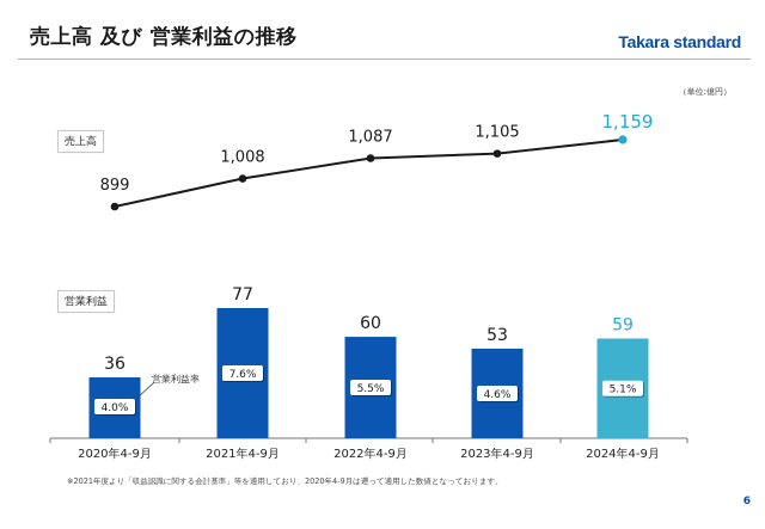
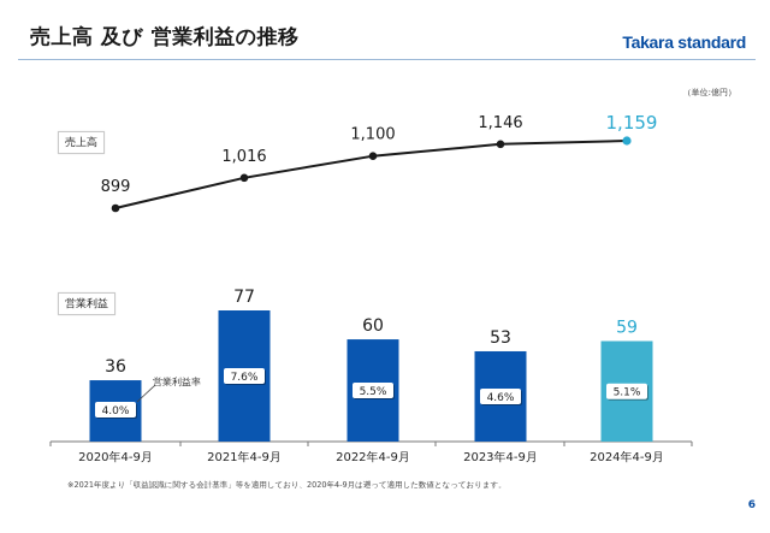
売上高/2021年4-9月: 1,008 -> 1,016
売上高/2022年4-9月: 1,087 -> 1,100
売上高/2023年4-9月: 1,105 -> 1,146
